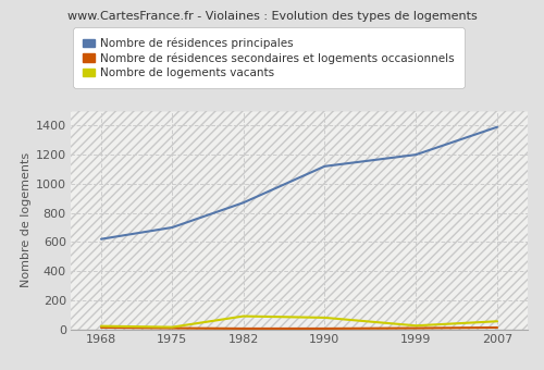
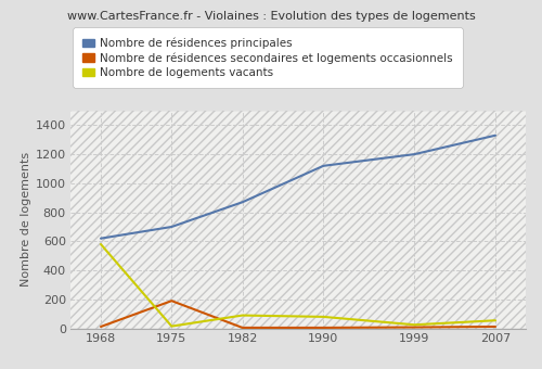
Nombre de logements vacants/1968: 20 -> 580
Nombre de résidences secondaires et logements occasionnels/1975: 10 -> 190
Nombre de résidences principales/2007: 1390 -> 1330
